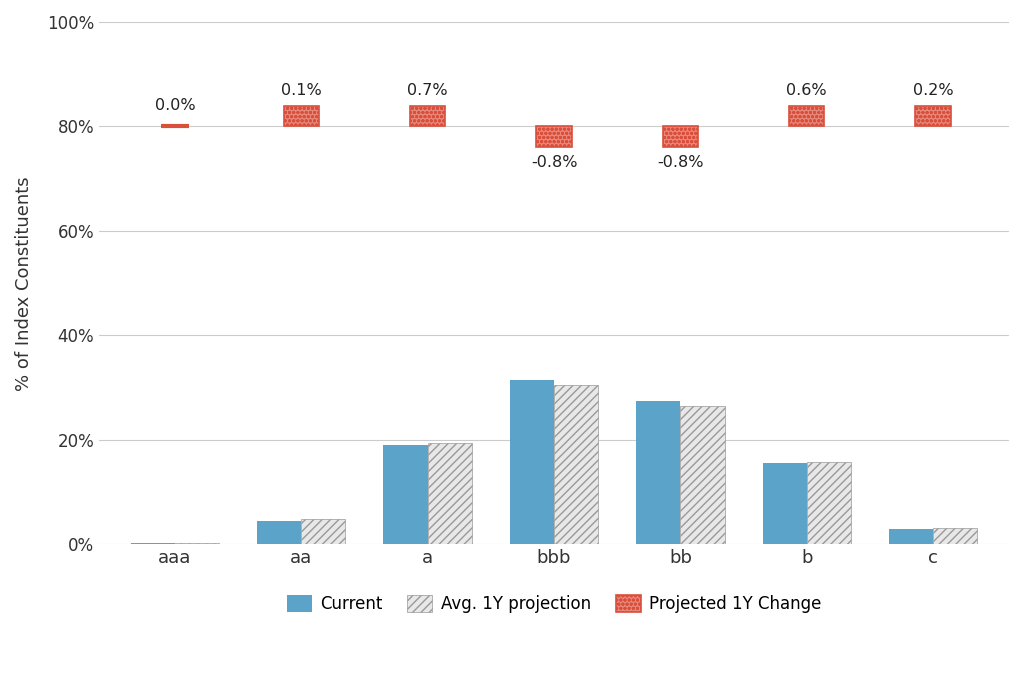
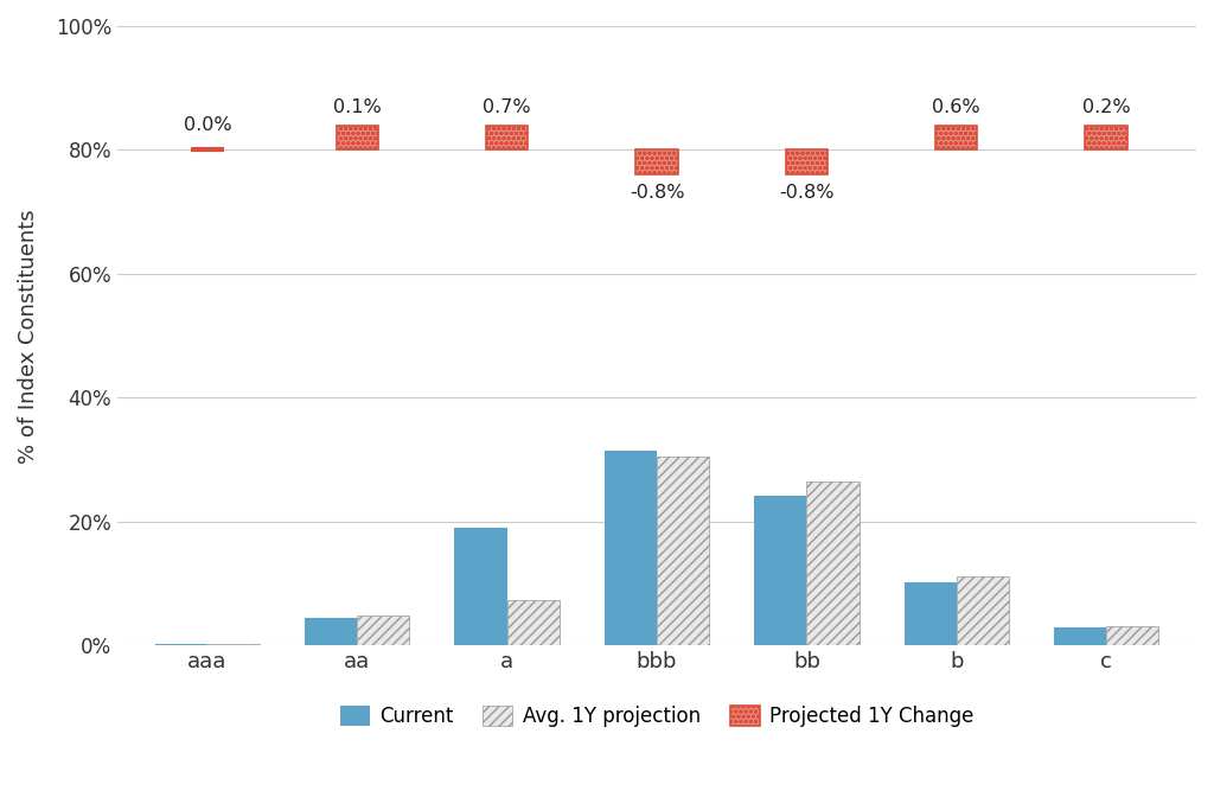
Avg. 1Y projection/a: 19.5% -> 7.4%
Current/bb: 27.5% -> 24.2%
Current/b: 15.5% -> 10.2%
Avg. 1Y projection/b: 15.8% -> 11.2%
